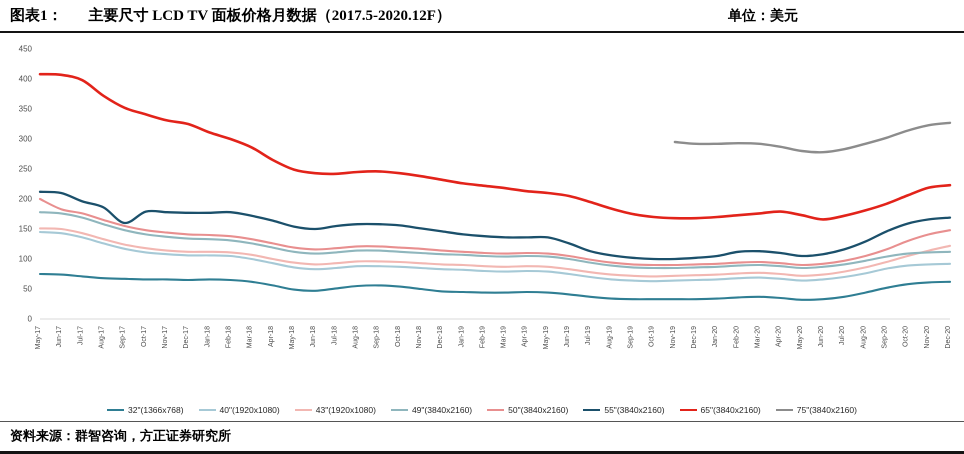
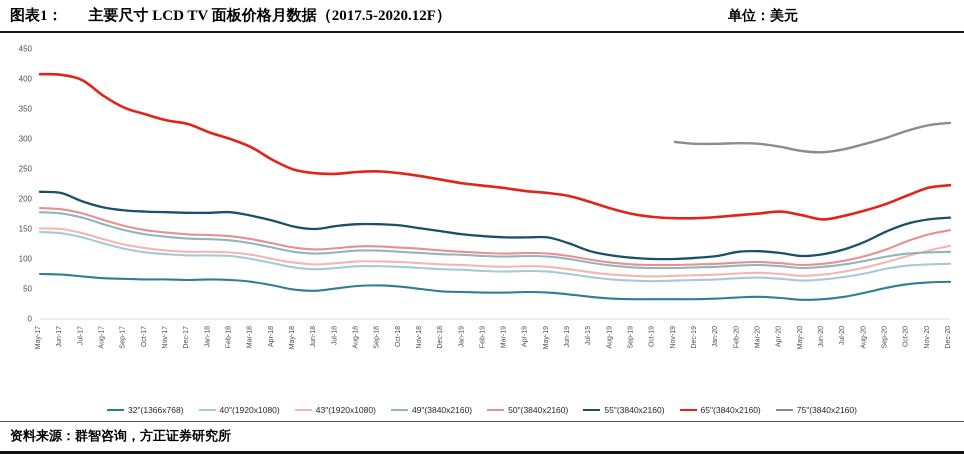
50"(3840x2160)/May-17: 200 -> 180
55"(3840x2160)/Sep-17: 160 -> 180
